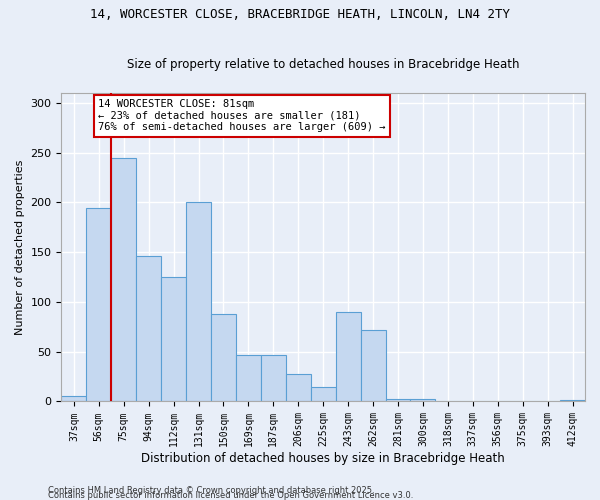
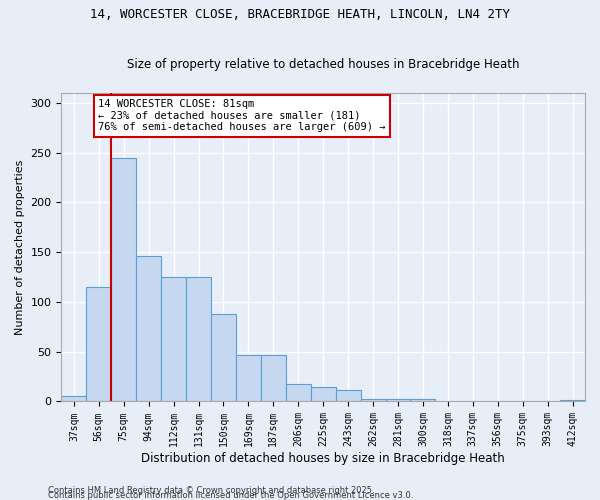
56sqm: 194 -> 115
131sqm: 200 -> 125
206sqm: 28 -> 18
243sqm: 90 -> 12
262sqm: 72 -> 2
